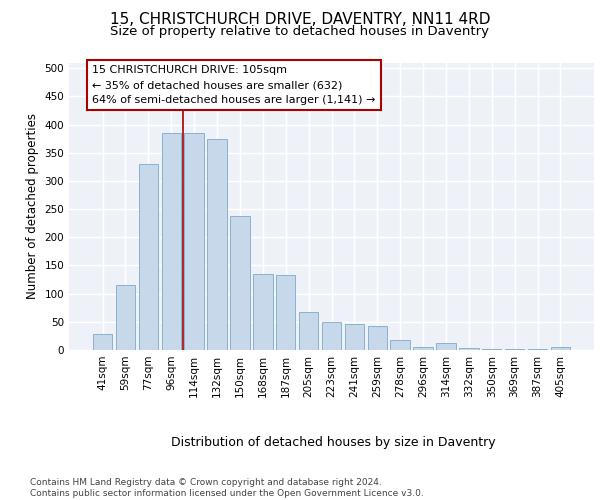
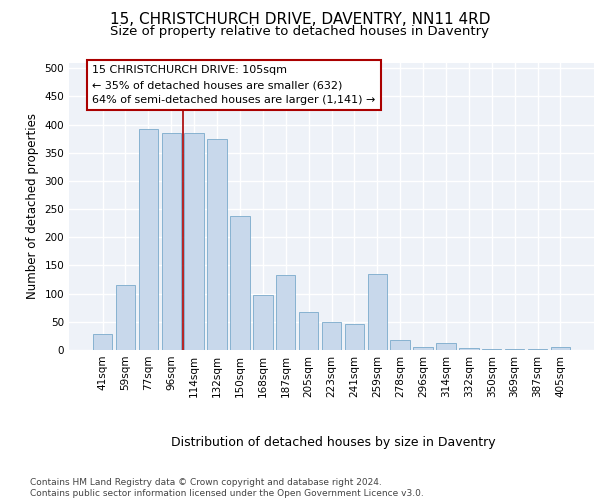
77sqm: 330 -> 392
168sqm: 135 -> 98
259sqm: 43 -> 134
